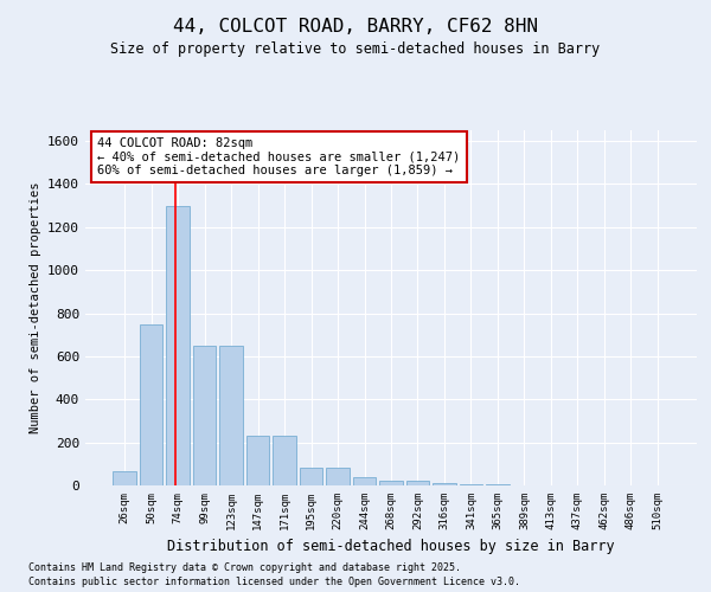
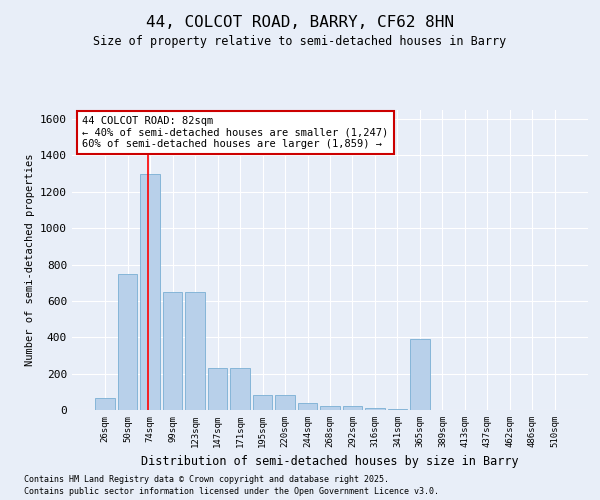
365sqm: 0 -> 390
